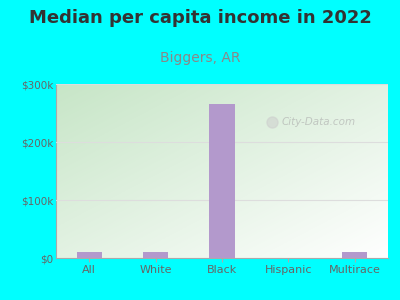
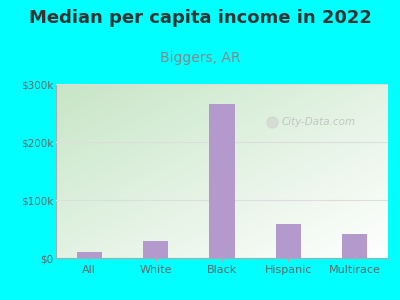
White: $10k -> $30k
Hispanic: $0k -> $58k
Multirace: $11k -> $42k
